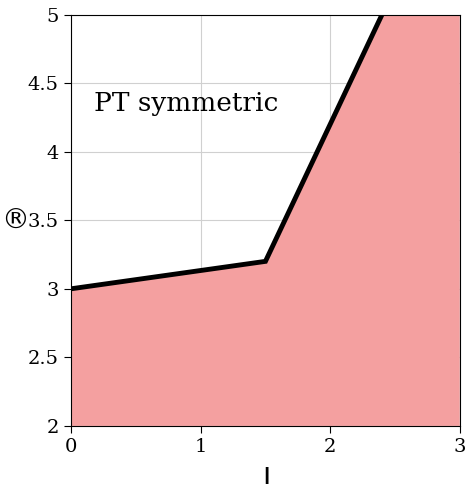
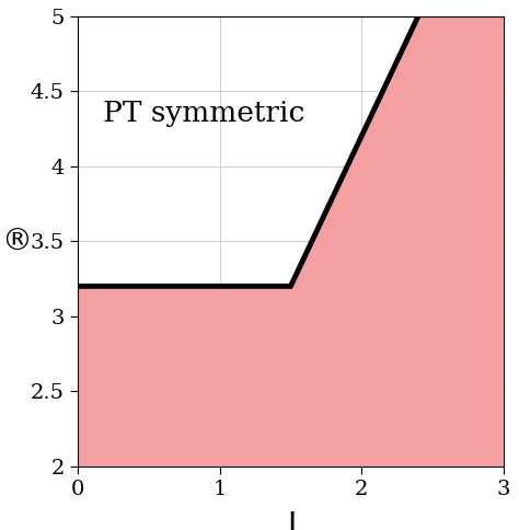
0: 3.0 -> 3.2
